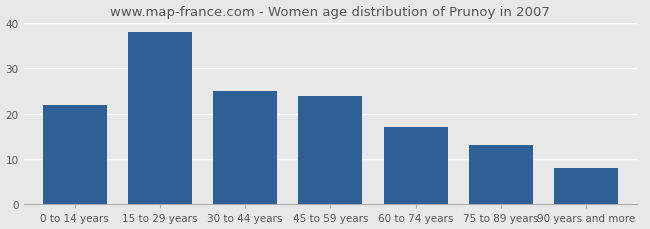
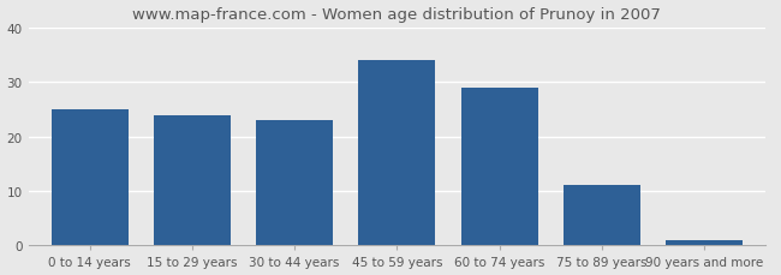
0 to 14 years: 22 -> 25
15 to 29 years: 38 -> 24
30 to 44 years: 25 -> 23
45 to 59 years: 24 -> 34
60 to 74 years: 17 -> 29
75 to 89 years: 13 -> 11
90 years and more: 8 -> 1
